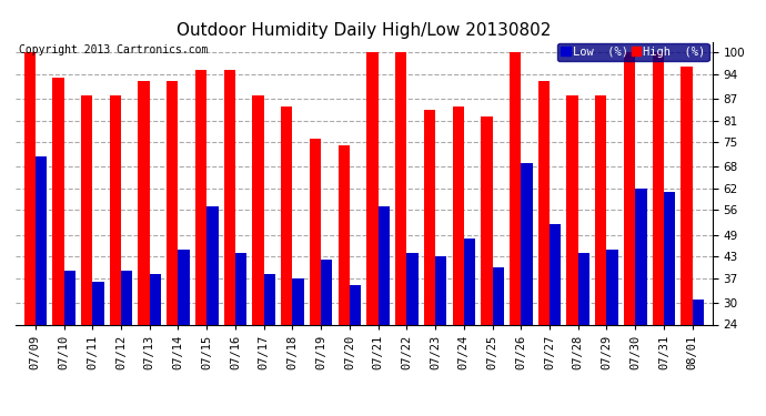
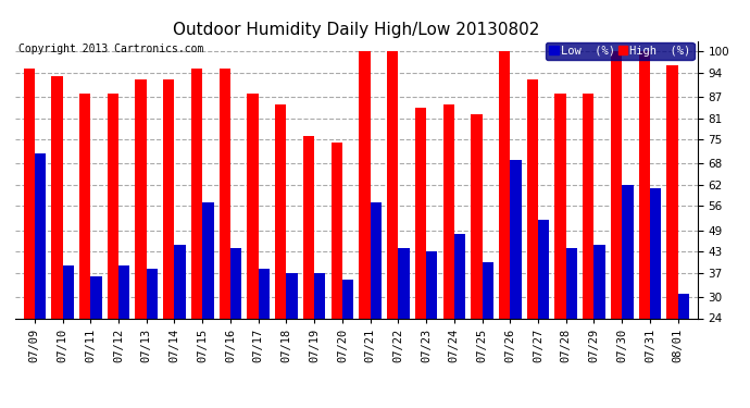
High (%)/07/09: 100 -> 95
Low (%)/07/19: 42 -> 37
